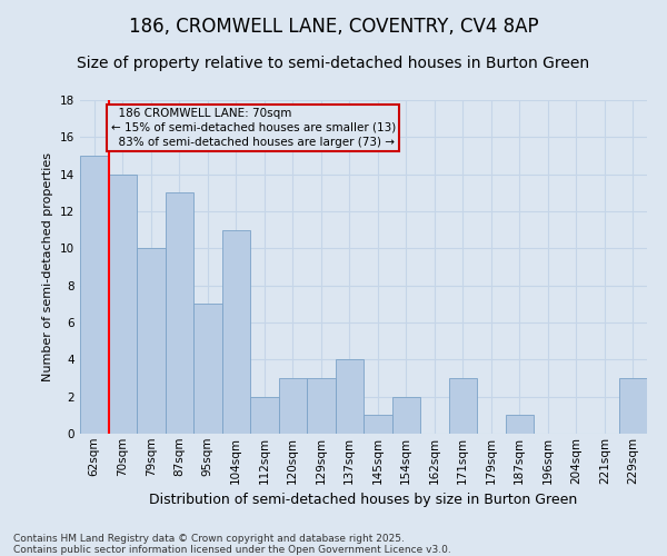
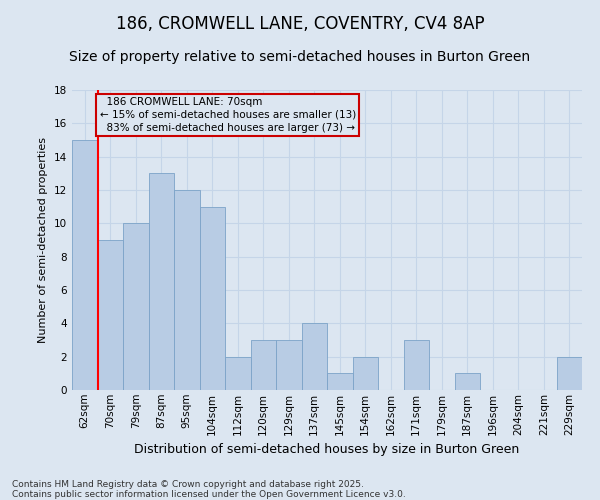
70sqm: 14 -> 9
95sqm: 7 -> 12
229sqm: 3 -> 2
